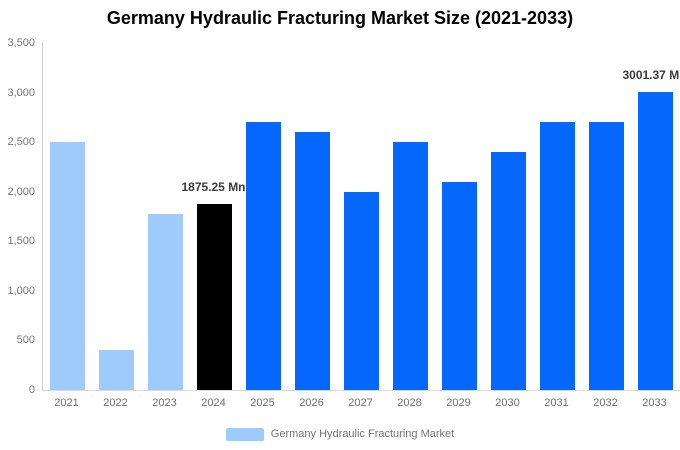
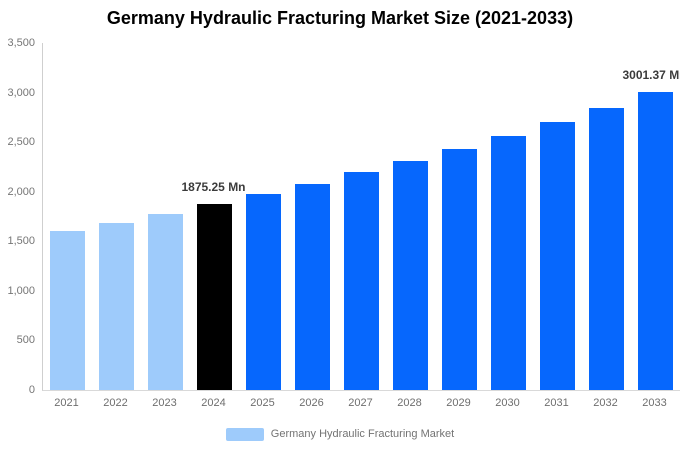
2021: 2500 -> 1600
2022: 400 -> 1700
2025: 2700 -> 2000
2026: 2600 -> 2100
2027: 2000 -> 2200
2028: 2500 -> 2300
2029: 2100 -> 2400
2030: 2400 -> 2600
2032: 2700 -> 2800
